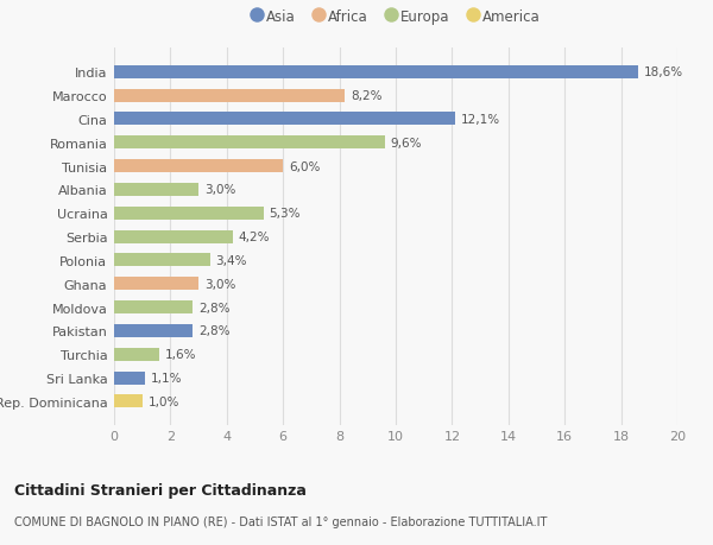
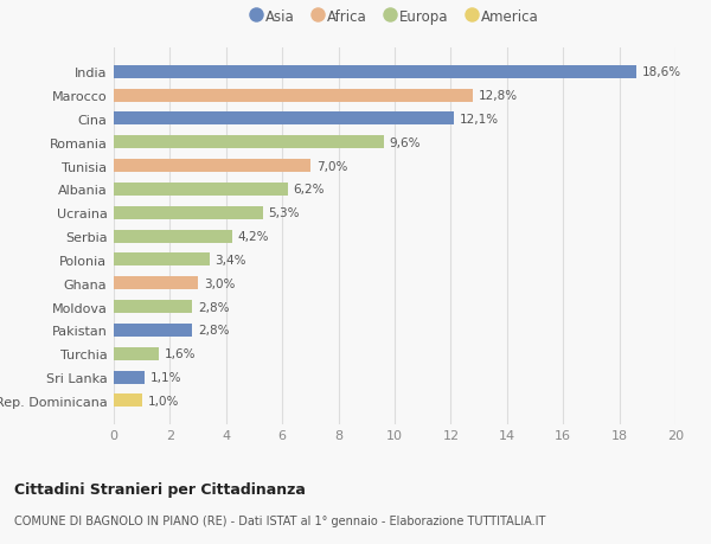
Marocco: 8,2% -> 12,8%
Tunisia: 6,0% -> 7,0%
Albania: 3,0% -> 6,2%
